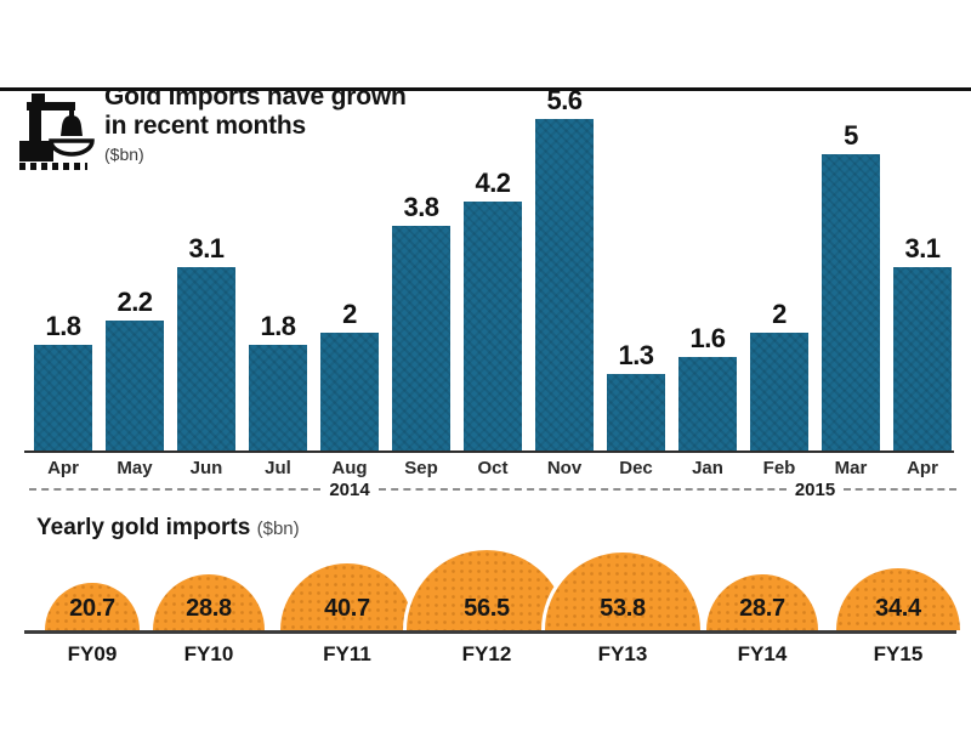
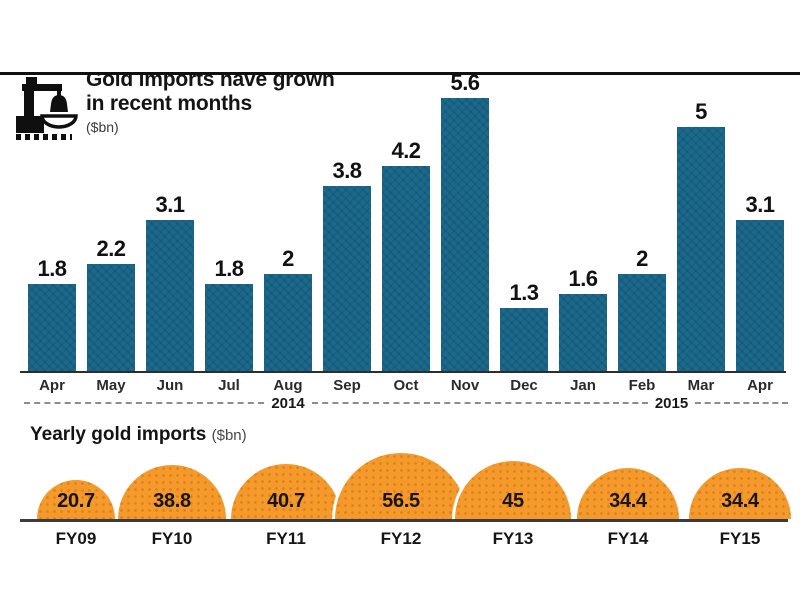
Yearly gold imports/FY10: 28.8 -> 38.8
Yearly gold imports/FY13: 53.8 -> 45
Yearly gold imports/FY14: 28.7 -> 34.4
